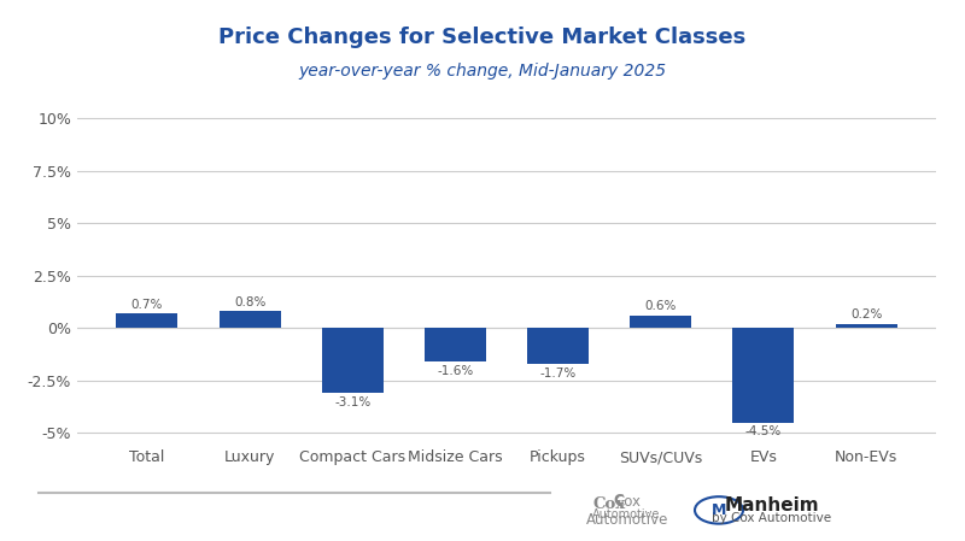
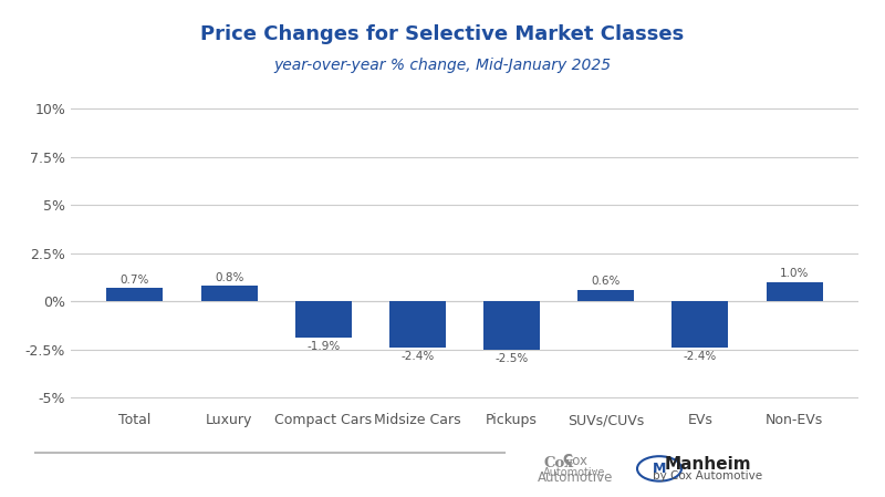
Compact Cars: -3.1% -> -1.9%
Midsize Cars: -1.6% -> -2.4%
Pickups: -1.7% -> -2.5%
EVs: -4.5% -> -2.4%
Non-EVs: 0.2% -> 1.0%
